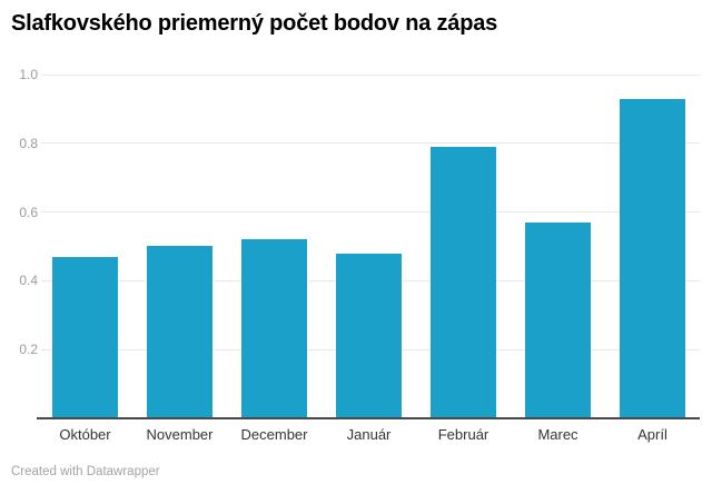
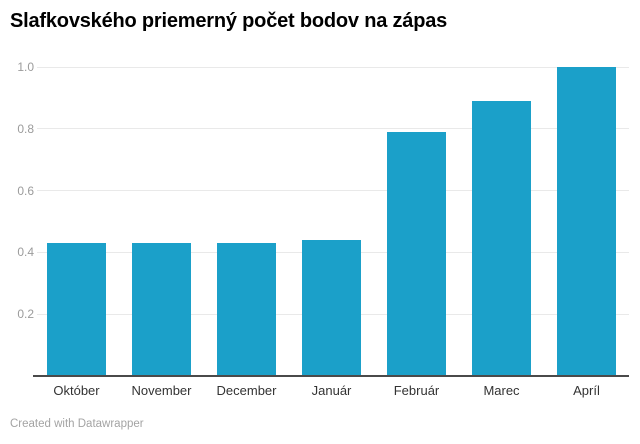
Október: 0.47 -> 0.43
November: 0.50 -> 0.43
December: 0.52 -> 0.43
Január: 0.48 -> 0.44
Marec: 0.57 -> 0.89
Apríl: 0.93 -> 1.00
